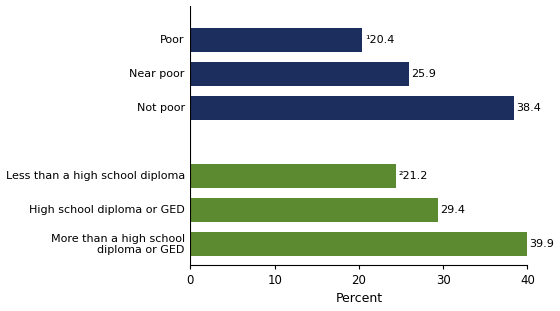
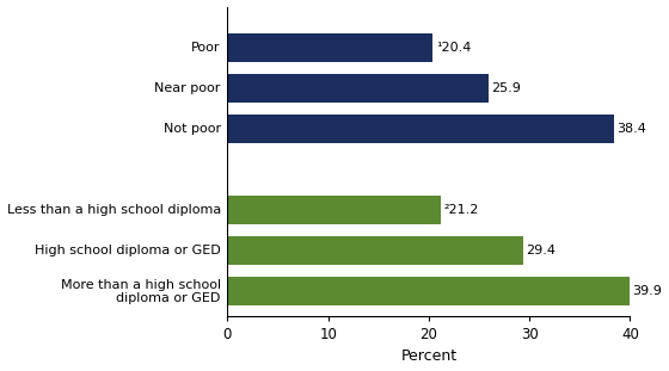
Less than a high school diploma: 24.4 -> 21.2
